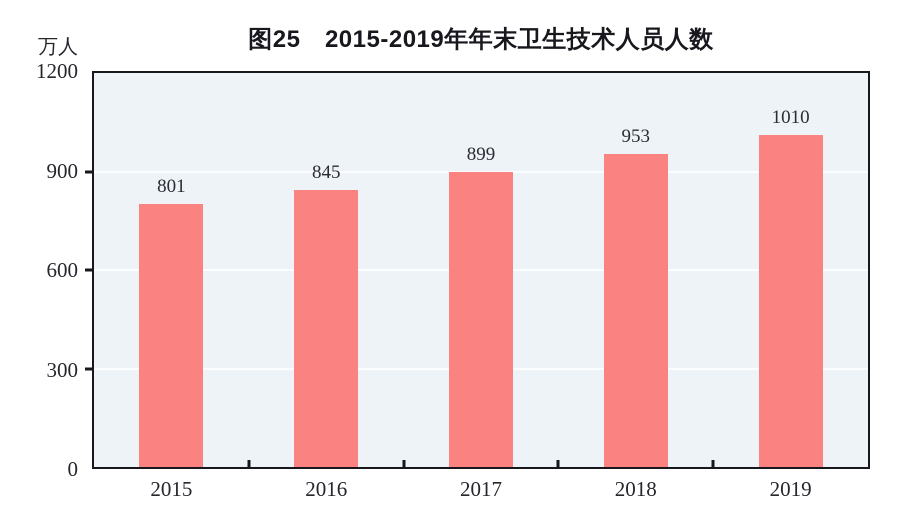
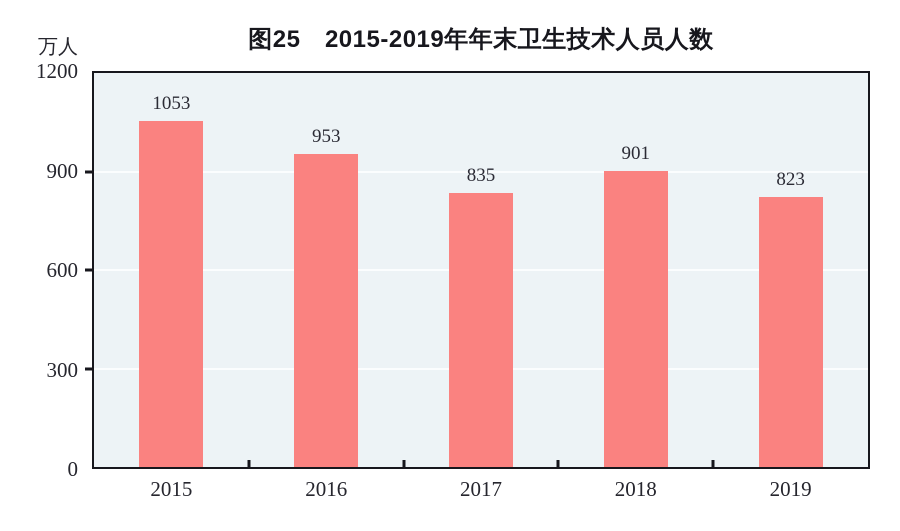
2015: 801 -> 1053
2016: 845 -> 953
2017: 899 -> 835
2018: 953 -> 901
2019: 1010 -> 823
